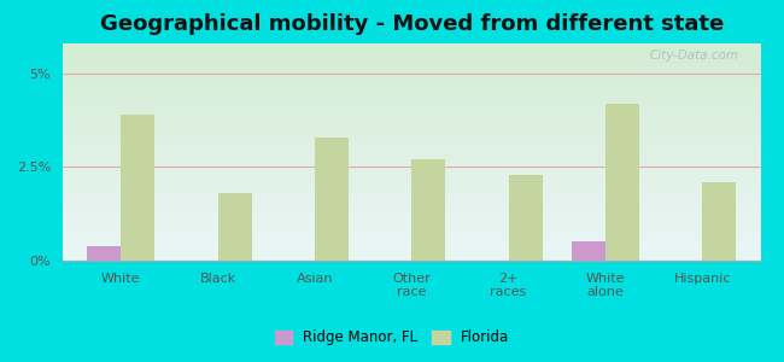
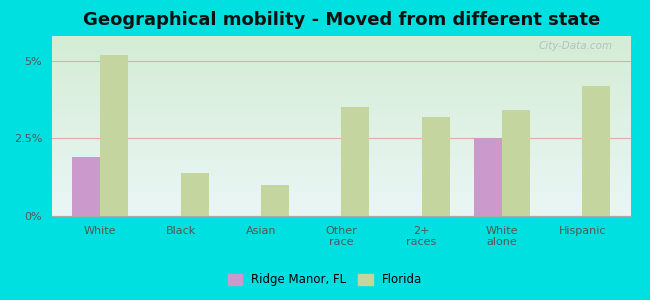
Ridge Manor, FL/White: 0.4% -> 1.9%
Florida/White: 3.9% -> 5.2%
Florida/Black: 1.8% -> 1.4%
Florida/Asian: 3.3% -> 1.0%
Florida/Other race: 2.7% -> 3.5%
Florida/2+ races: 2.3% -> 3.2%
Ridge Manor, FL/White alone: 0.5% -> 2.5%
Florida/White alone: 4.2% -> 3.4%
Florida/Hispanic: 2.1% -> 4.2%
